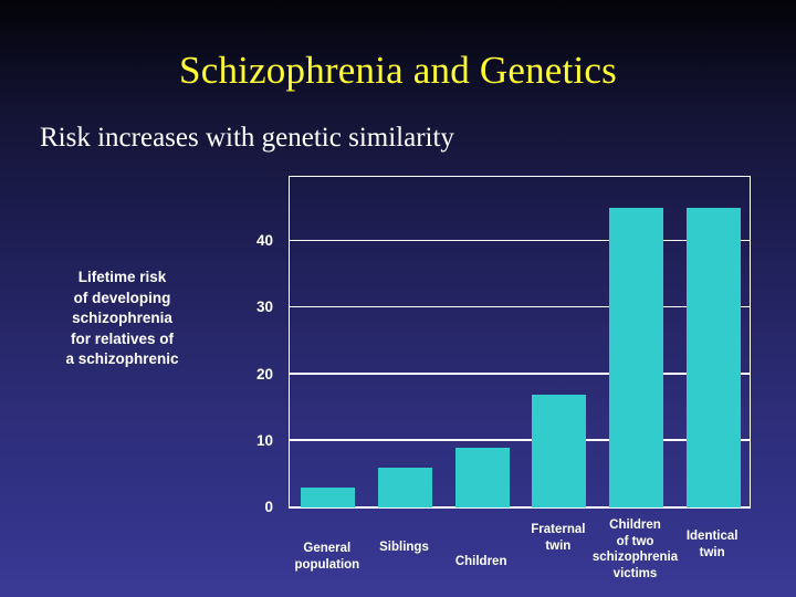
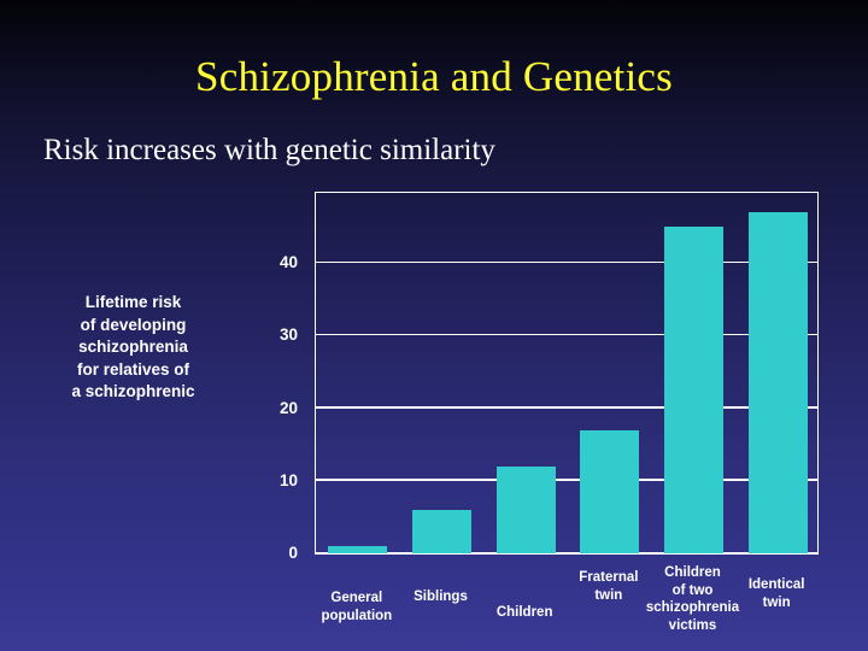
General population: 3 -> 1
Children: 9 -> 12
Identical twin: 45 -> 47
